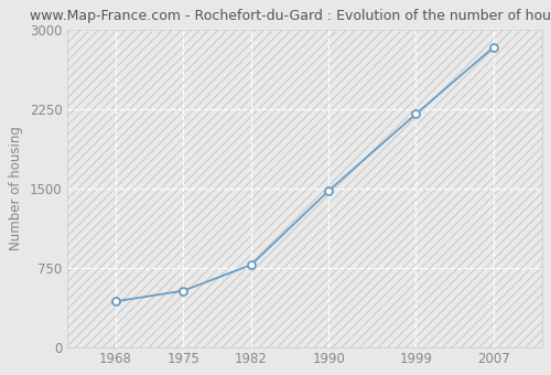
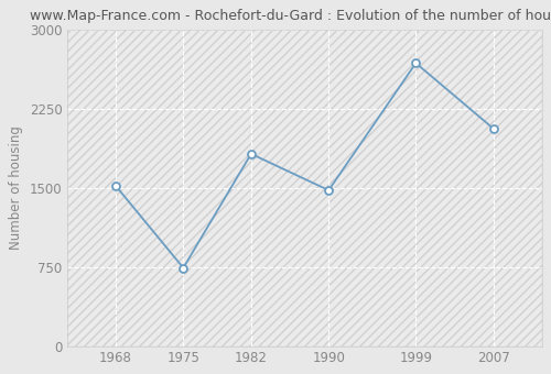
1968: 430 -> 1520
1975: 530 -> 740
1982: 780 -> 1820
1999: 2200 -> 2680
2007: 2830 -> 2060
